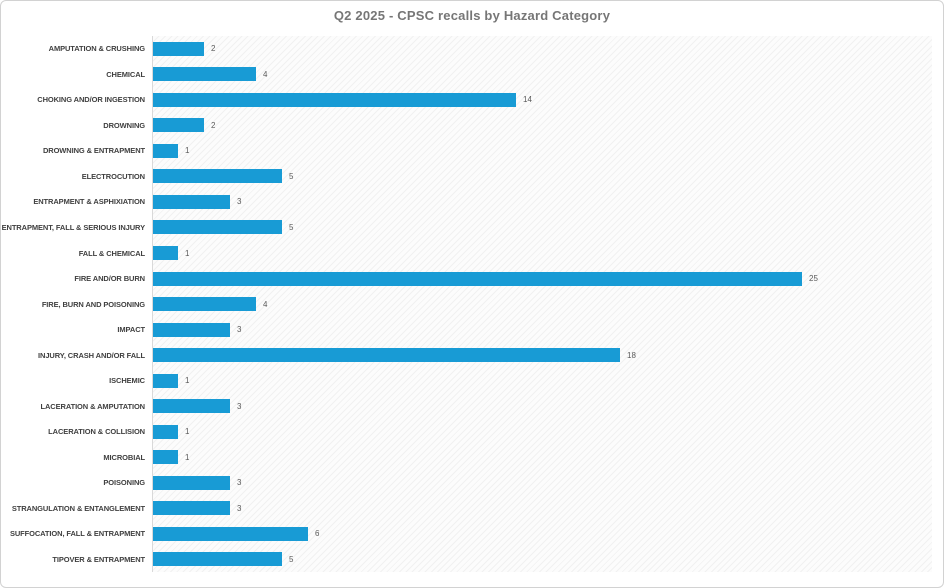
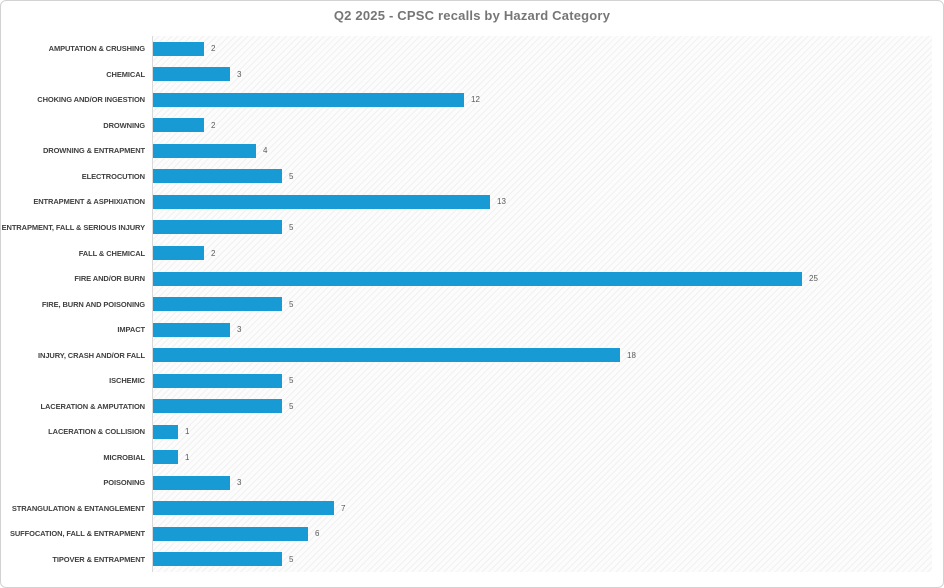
CHEMICAL: 4 -> 3
CHOKING AND/OR INGESTION: 14 -> 12
DROWNING & ENTRAPMENT: 1 -> 4
ENTRAPMENT & ASPHIXIATION: 3 -> 13
FALL & CHEMICAL: 1 -> 2
FIRE, BURN AND POISONING: 4 -> 5
ISCHEMIC: 1 -> 5
LACERATION & AMPUTATION: 3 -> 5
STRANGULATION & ENTANGLEMENT: 3 -> 7
